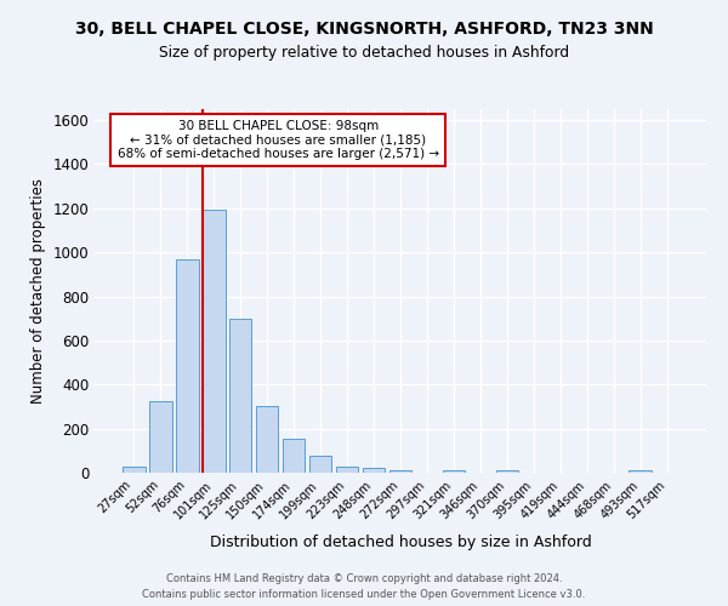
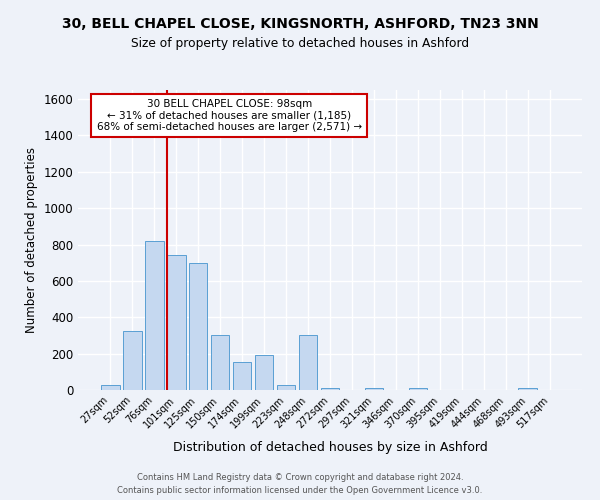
76sqm: 970 -> 820
101sqm: 1200 -> 740
199sqm: 80 -> 190
248sqm: 20 -> 300
